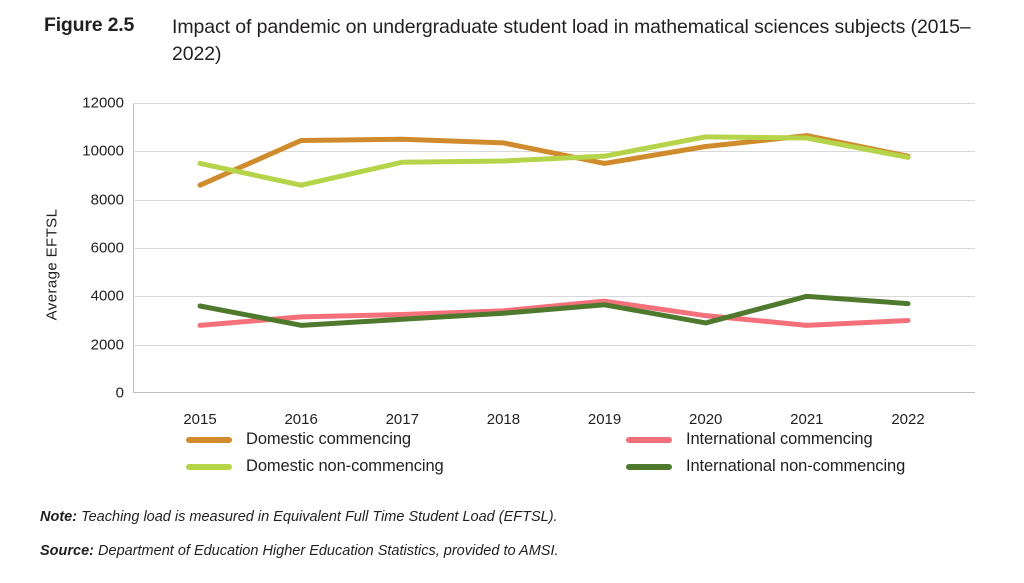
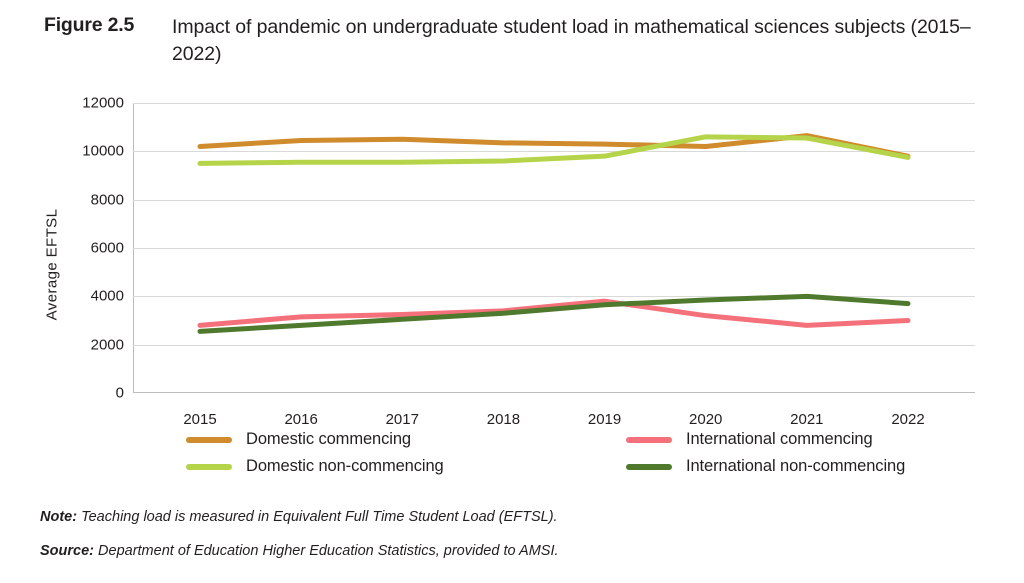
Domestic commencing/2015: 8600 -> 10200
International non-commencing/2015: 3600 -> 2600
Domestic non-commencing/2016: 8600 -> 9600
Domestic commencing/2019: 9500 -> 10300
International non-commencing/2020: 2900 -> 3800
